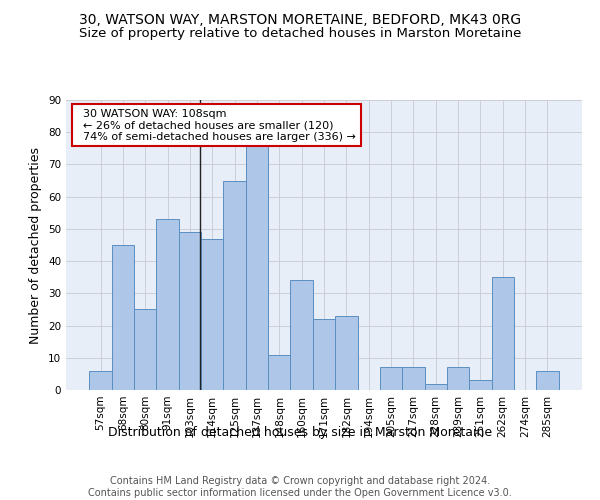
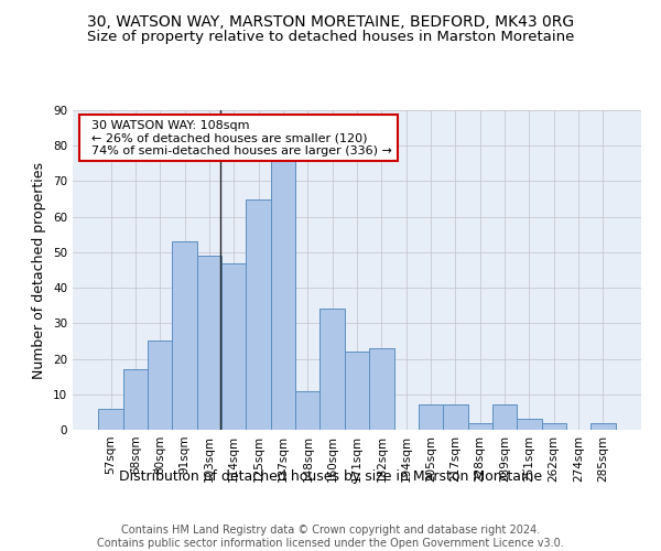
68sqm: 45 -> 17
262sqm: 35 -> 2
285sqm: 6 -> 2
